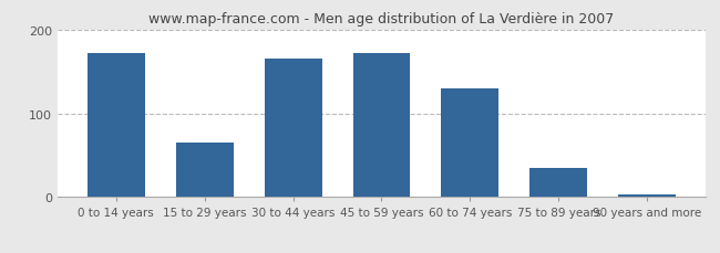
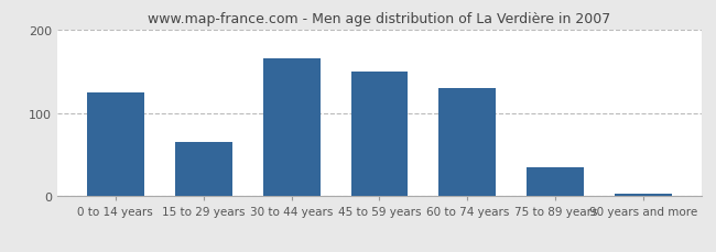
0 to 14 years: 172 -> 125
45 to 59 years: 172 -> 150
